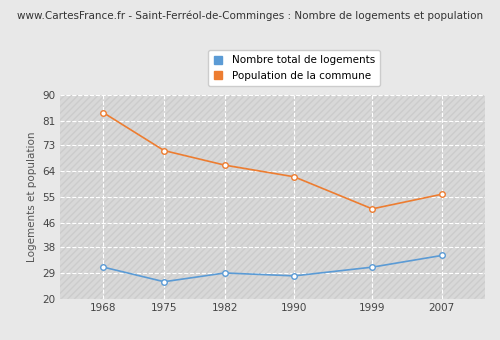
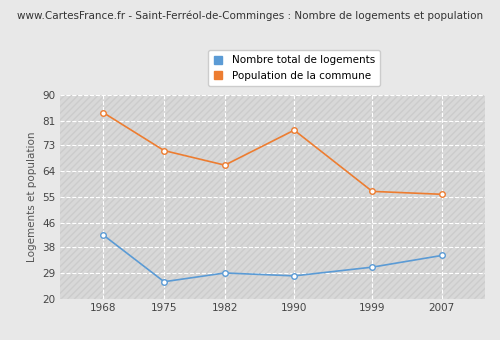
Nombre total de logements/1968: 31 -> 42
Population de la commune/1990: 62 -> 78
Population de la commune/1999: 51 -> 57
